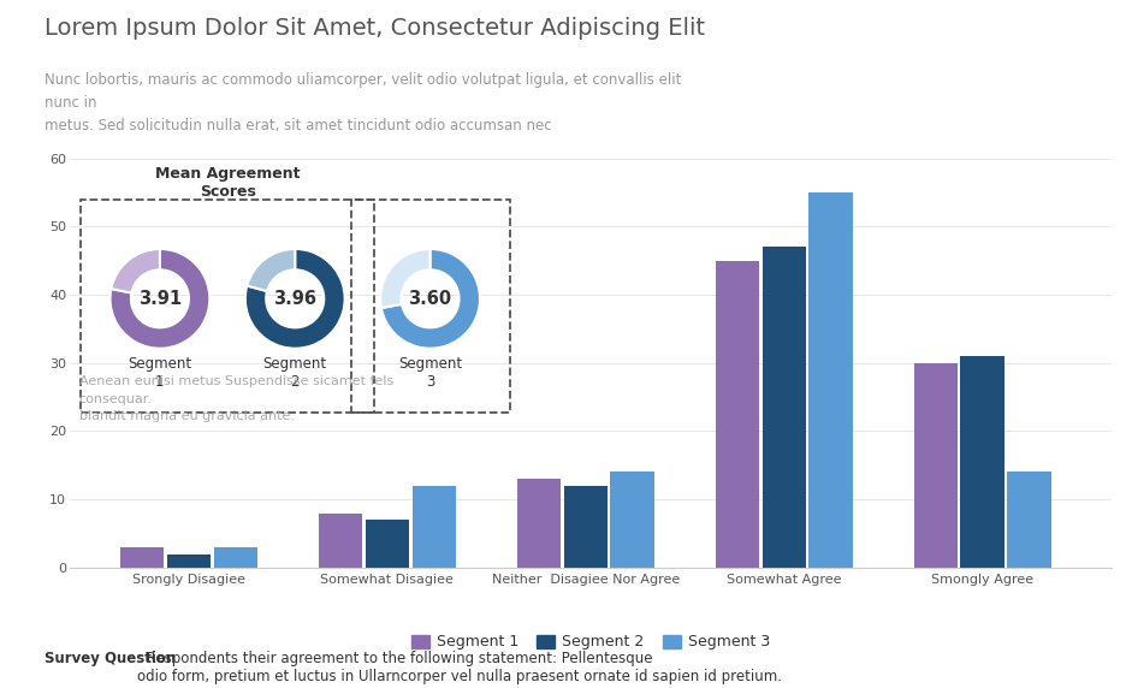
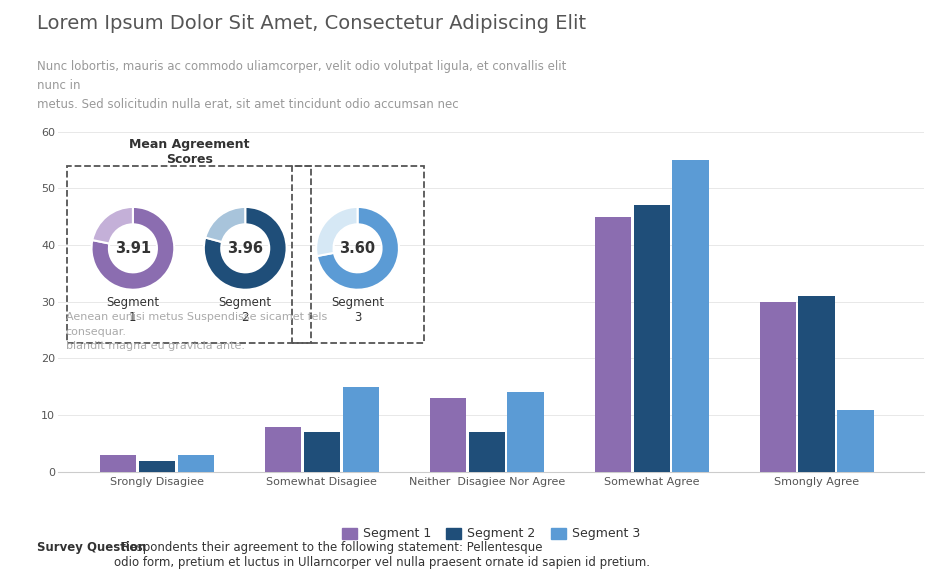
Segment 3/Somewhat Disagiee: 12 -> 15
Segment 2/Neither Disagiee Nor Agree: 12 -> 7
Segment 3/Smongly Agree: 14 -> 11
